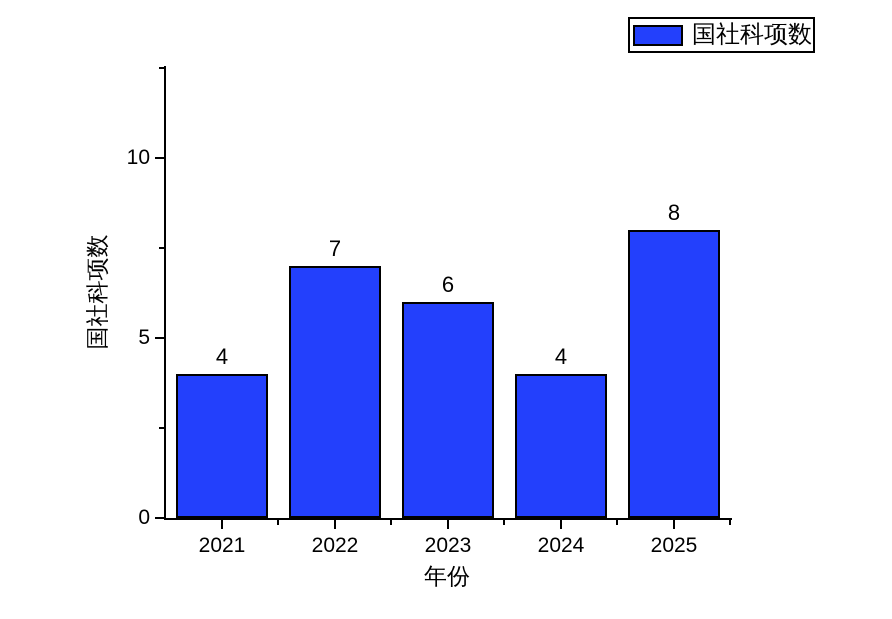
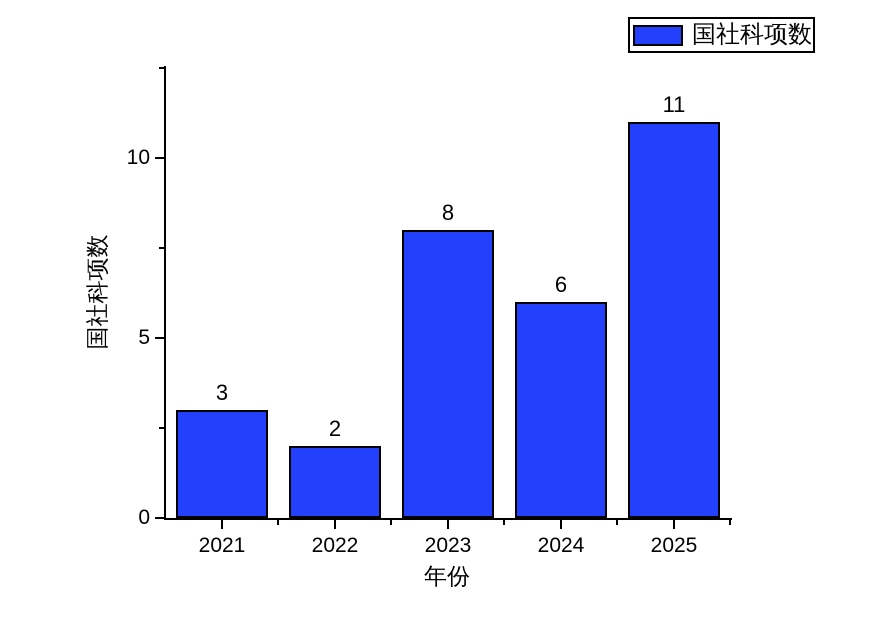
2021: 4 -> 3
2022: 7 -> 2
2023: 6 -> 8
2024: 4 -> 6
2025: 8 -> 11
